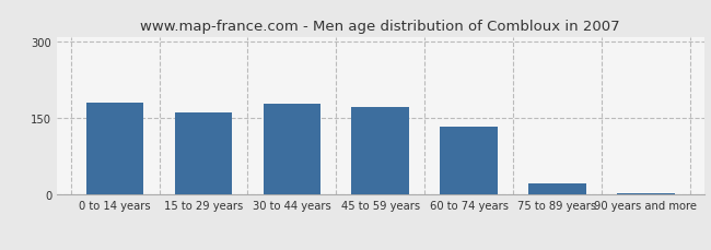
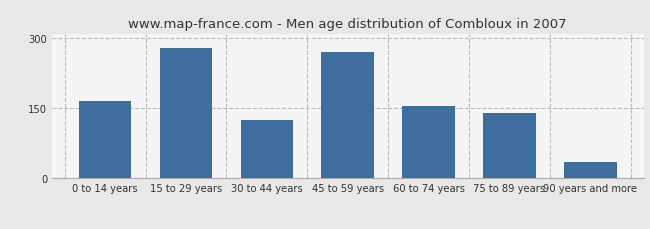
0 to 14 years: 180 -> 165
15 to 29 years: 161 -> 280
30 to 44 years: 178 -> 125
45 to 59 years: 173 -> 270
60 to 74 years: 134 -> 155
75 to 89 years: 22 -> 140
90 years and more: 3 -> 35
